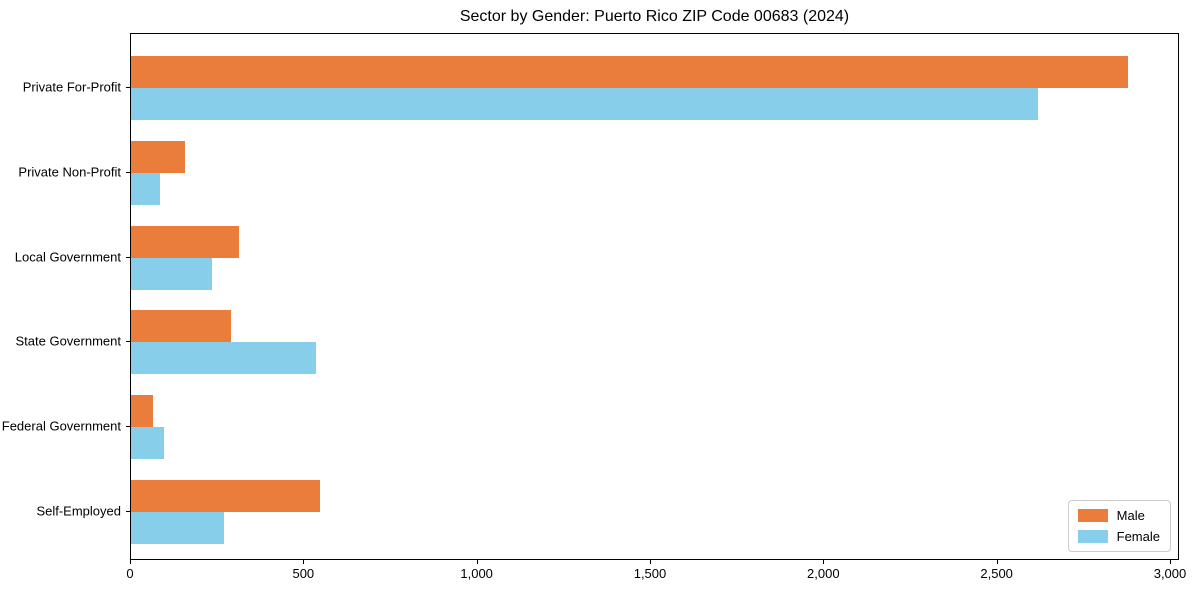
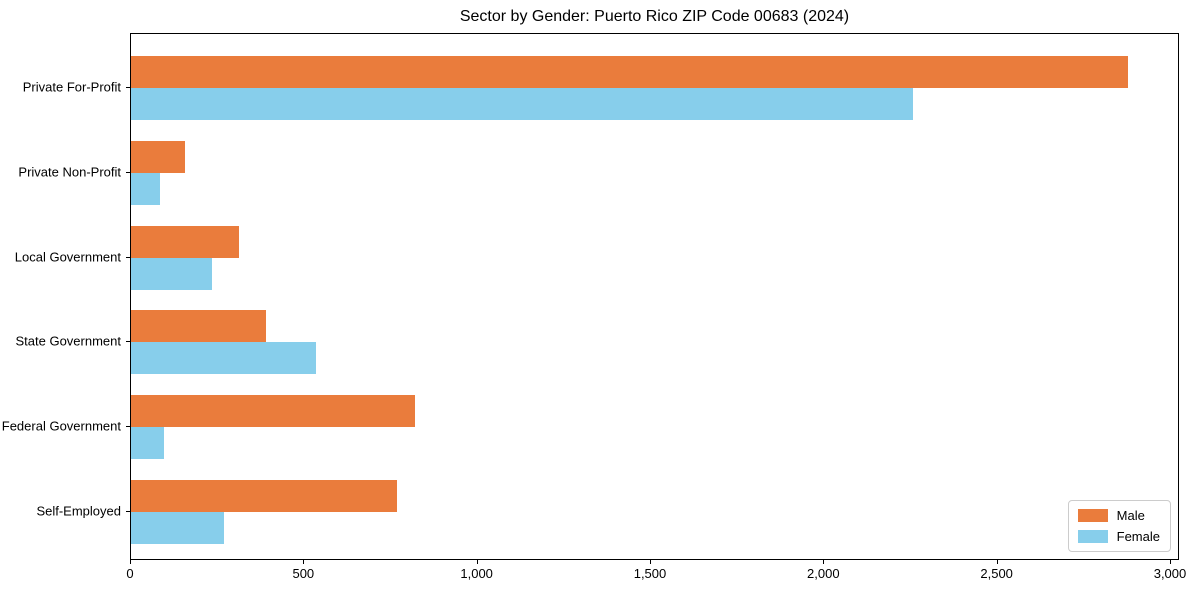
Female/Private For-Profit: 2620 -> 2260
Male/State Government: 290 -> 390
Male/Federal Government: 60 -> 820
Male/Self-Employed: 540 -> 770
